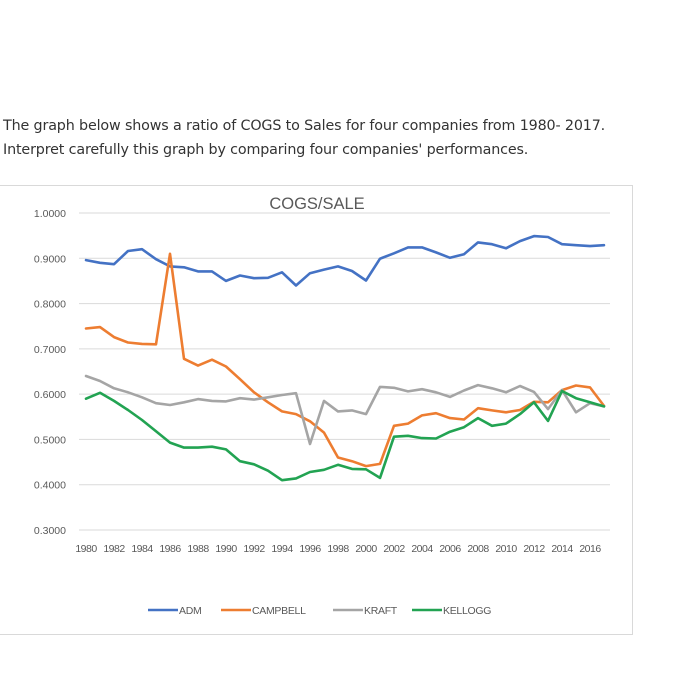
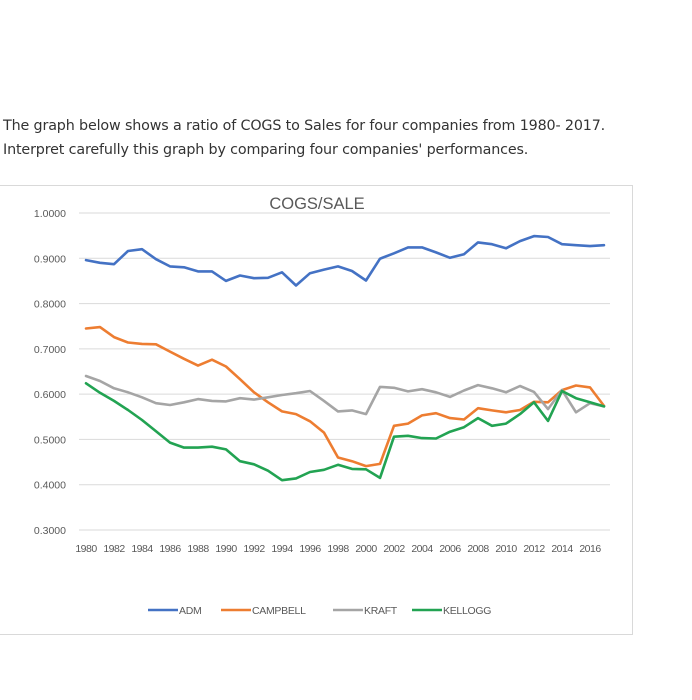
KELLOGG/1980: 0.59 -> 0.62
CAMPBELL/1986: 0.91 -> 0.69
KRAFT/1996: 0.49 -> 0.61
